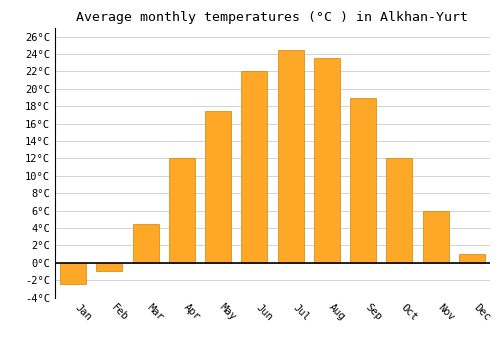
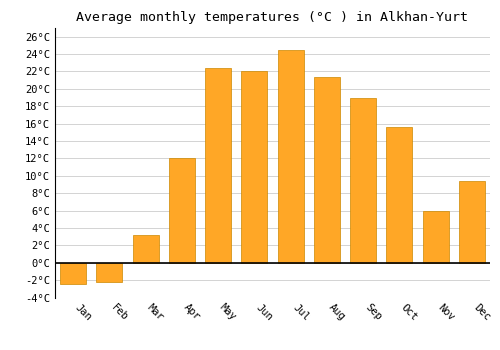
Feb: -1.0°C -> -2.2°C
Mar: 4.5°C -> 3.2°C
May: 17.5°C -> 22.4°C
Aug: 23.5°C -> 21.4°C
Oct: 12.0°C -> 15.6°C
Dec: 1.0°C -> 9.4°C
